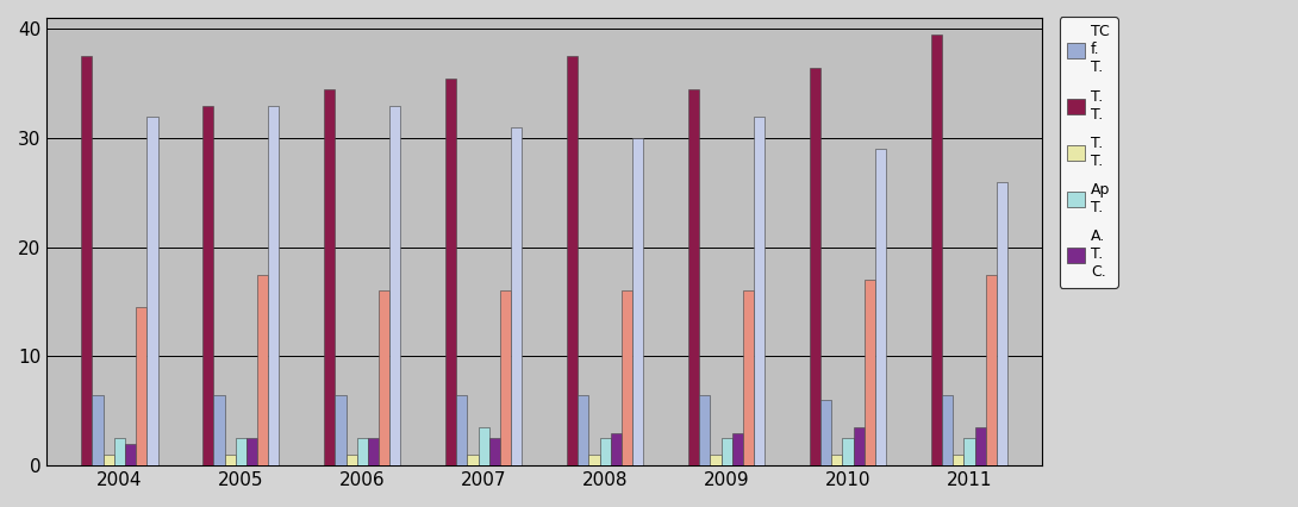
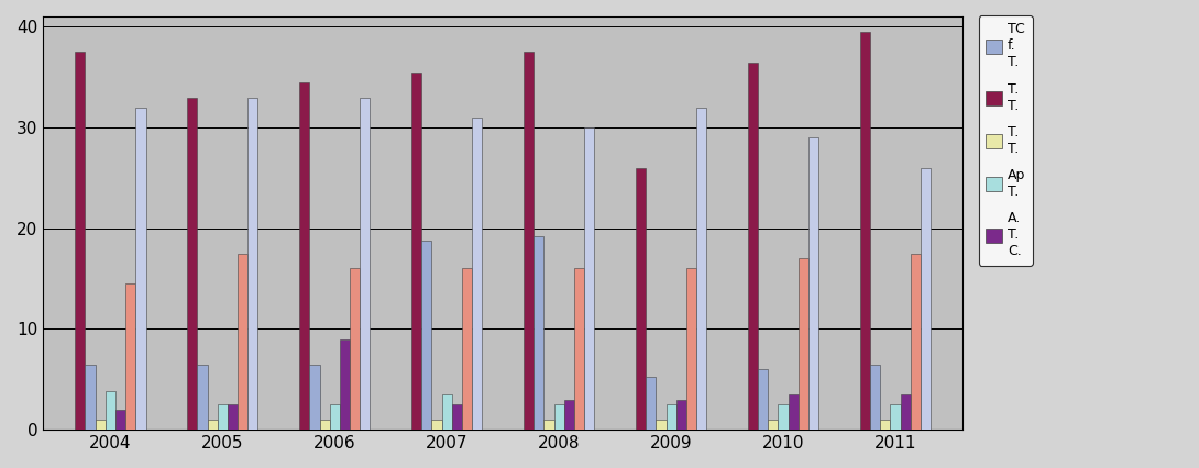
Ap T./2004: 2.5 -> 3.8
A. T. C./2006: 2.5 -> 9.0
TC f. T./2007: 6.5 -> 18.8
TC f. T./2008: 6.5 -> 19.2
T. T./2009: 34.5 -> 26.0
TC f. T./2009: 6.5 -> 5.2
